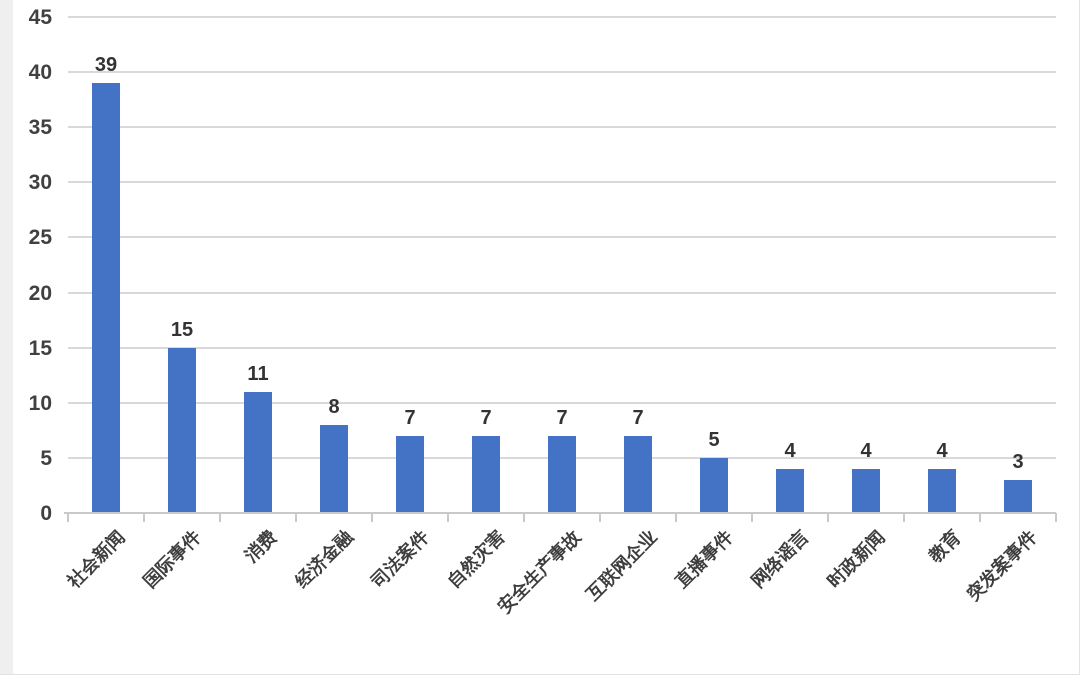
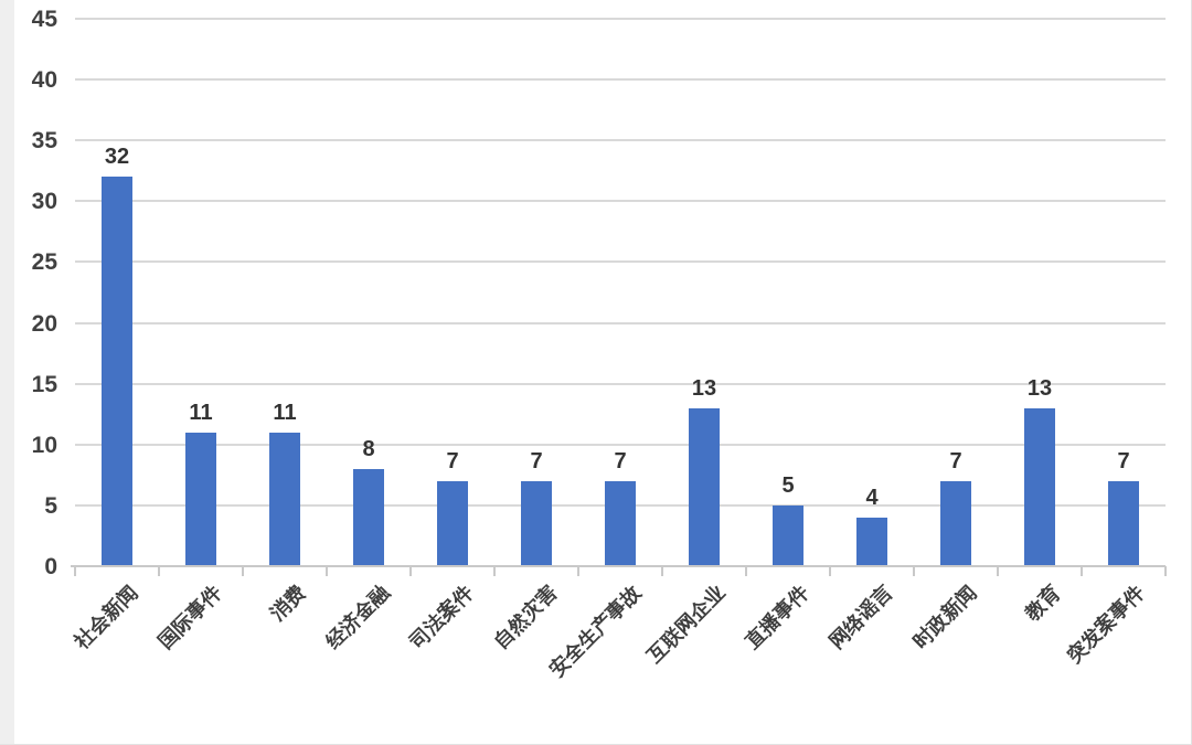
社会新闻: 39 -> 32
国际事件: 15 -> 11
互联网企业: 7 -> 13
时政新闻: 4 -> 7
教育: 4 -> 13
突发案事件: 3 -> 7
